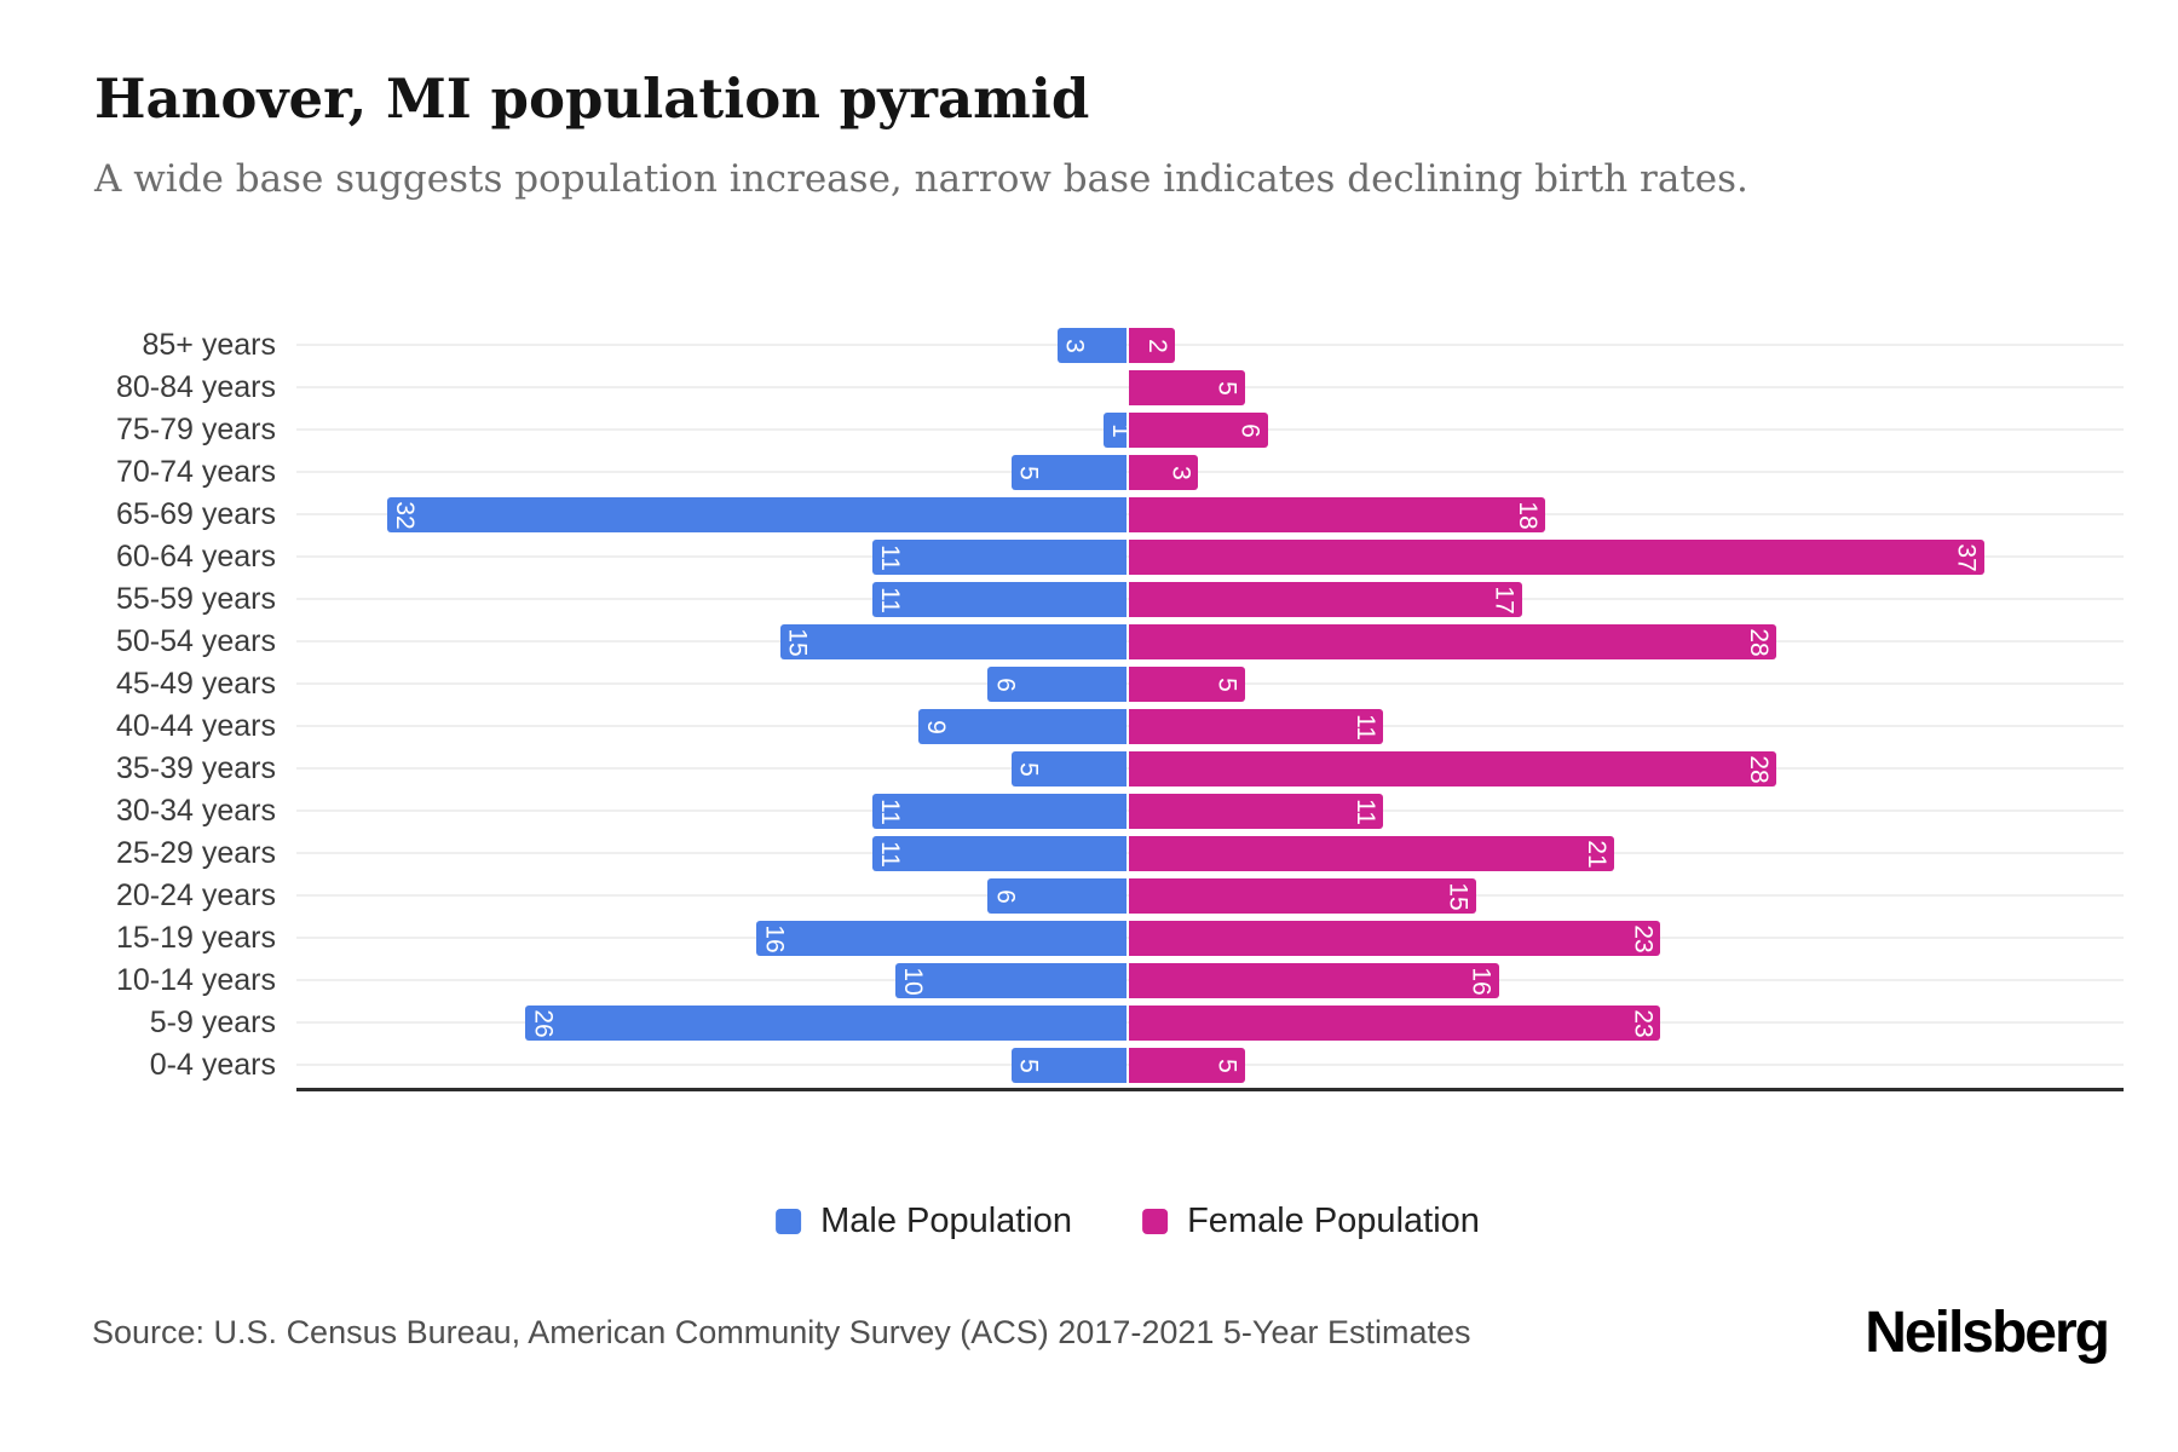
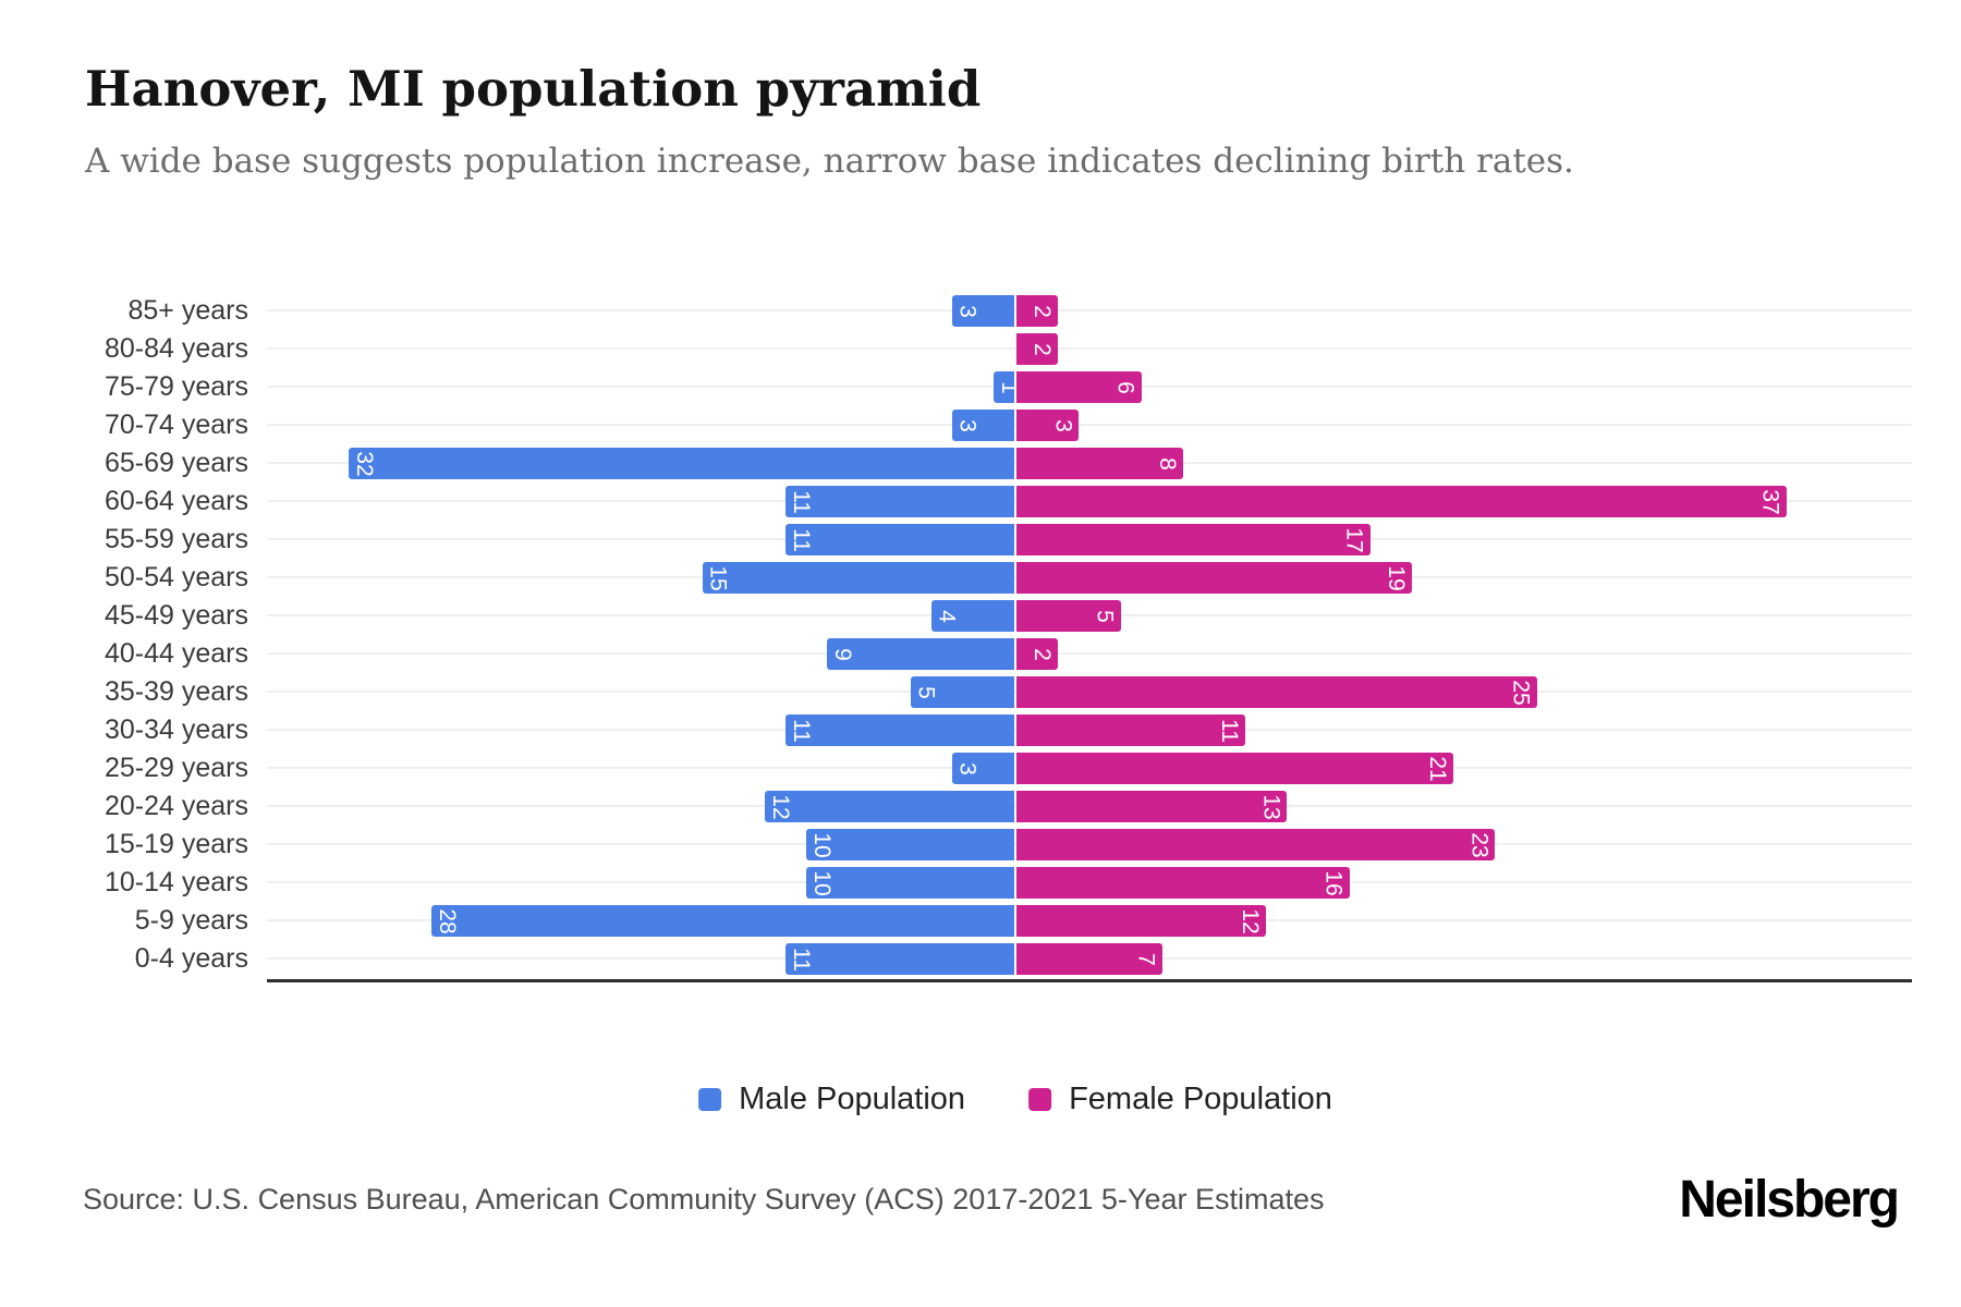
Female Population/80-84 years: 5 -> 2
Male Population/70-74 years: 5 -> 3
Female Population/65-69 years: 18 -> 8
Female Population/50-54 years: 28 -> 19
Male Population/45-49 years: 6 -> 4
Female Population/40-44 years: 11 -> 2
Female Population/35-39 years: 28 -> 25
Male Population/25-29 years: 11 -> 3
Male Population/20-24 years: 6 -> 12
Female Population/20-24 years: 15 -> 13
Male Population/15-19 years: 16 -> 10
Male Population/5-9 years: 26 -> 28
Female Population/5-9 years: 23 -> 12
Male Population/0-4 years: 5 -> 11
Female Population/0-4 years: 5 -> 7
